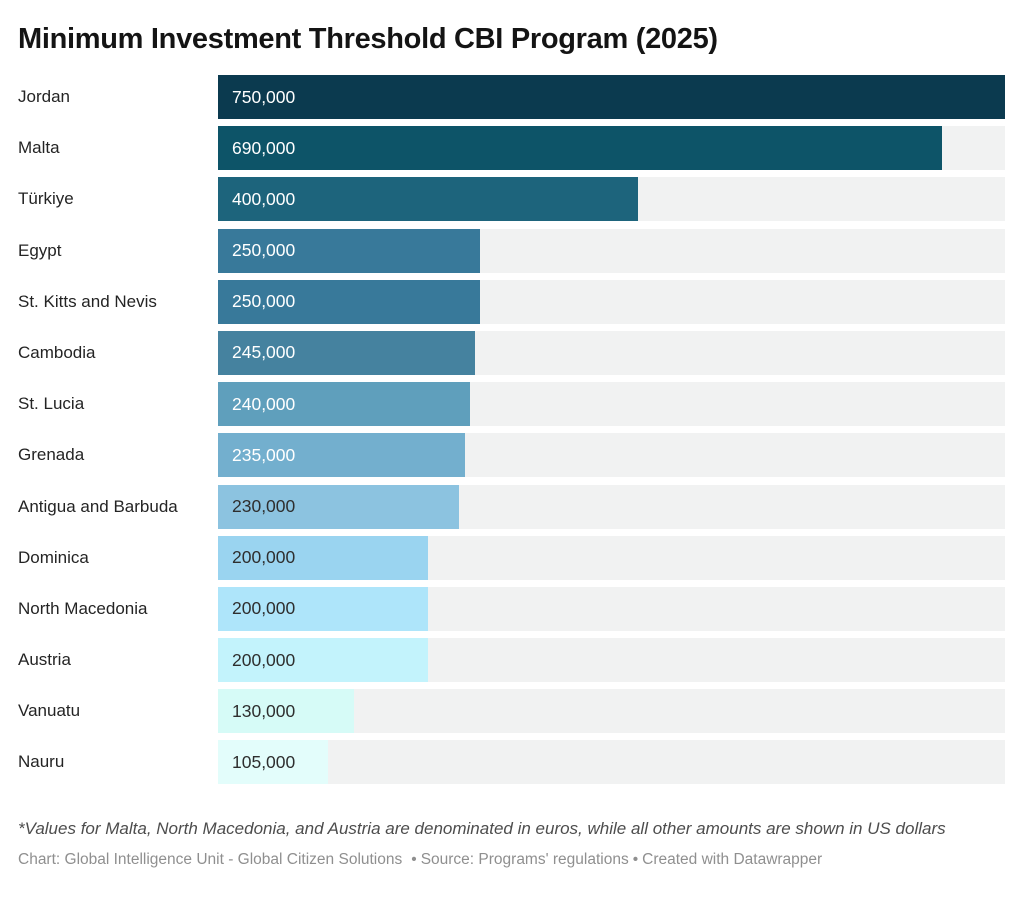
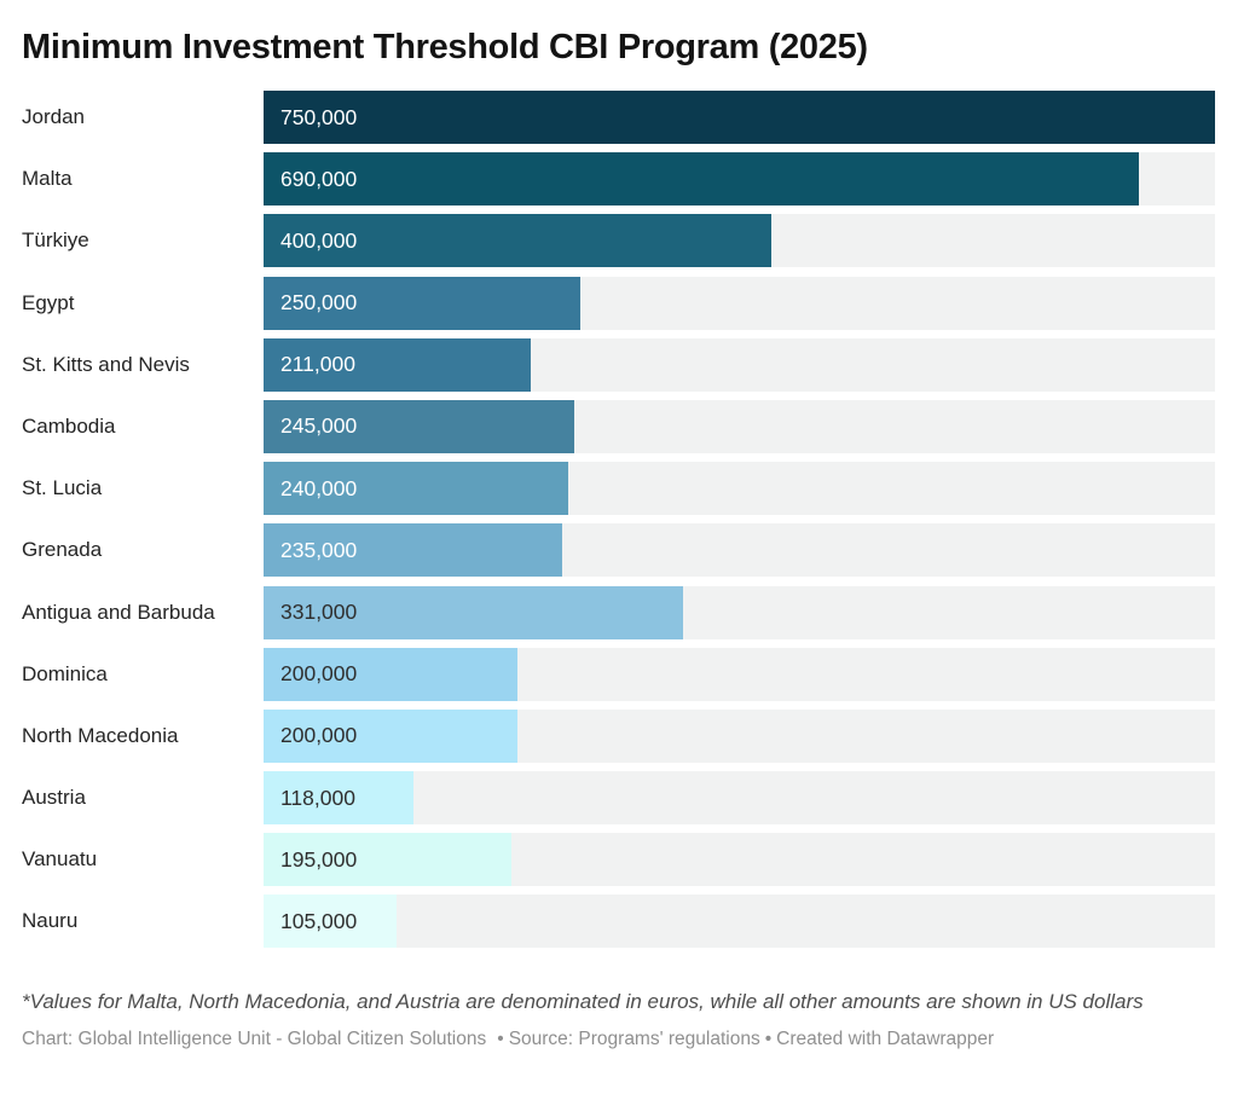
St. Kitts and Nevis: 250,000 -> 211,000
Antigua and Barbuda: 230,000 -> 331,000
Austria: 200,000 -> 118,000
Vanuatu: 130,000 -> 195,000
